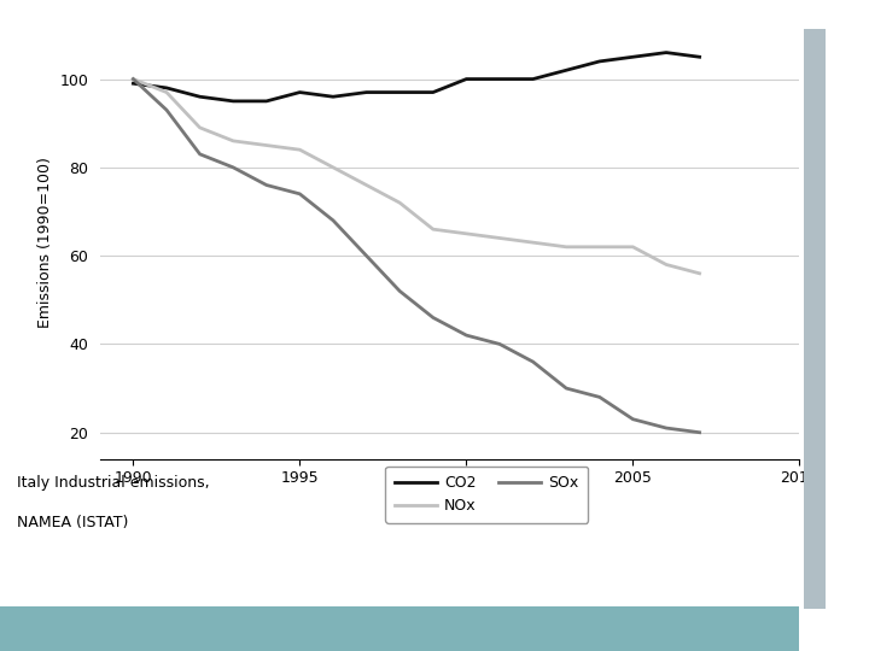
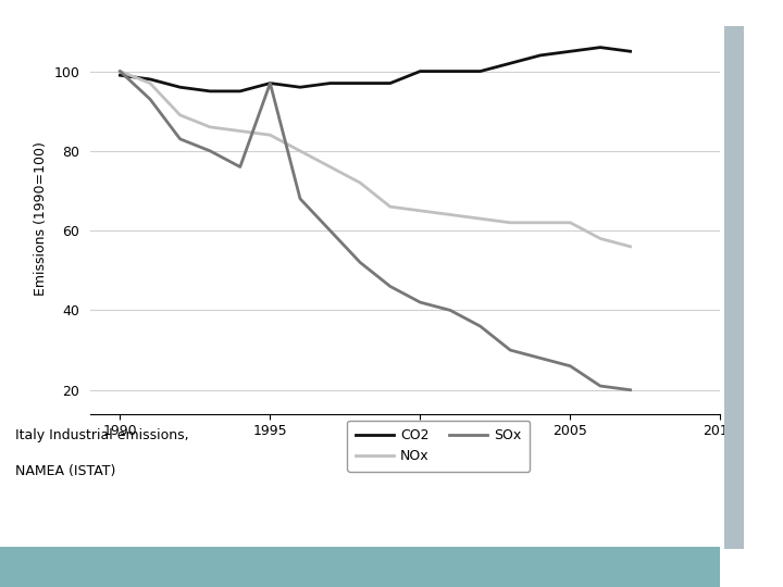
SOx/1995: 74 -> 97
SOx/2005: 23 -> 26
